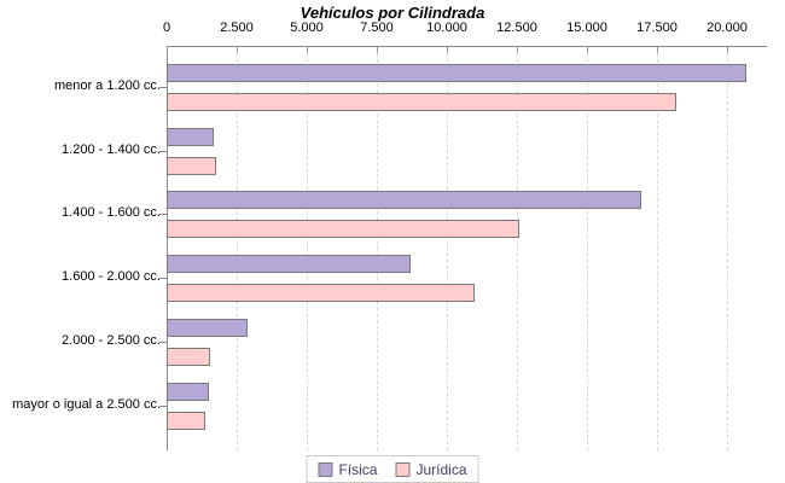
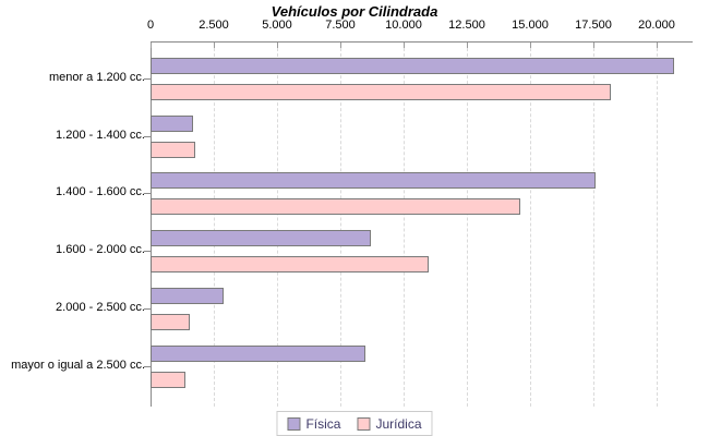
Física/1.400 - 1.600 cc.: 17000 -> 17600
Jurídica/1.400 - 1.600 cc.: 12600 -> 14600
Física/mayor o igual a 2.500 cc.: 1500 -> 8500
